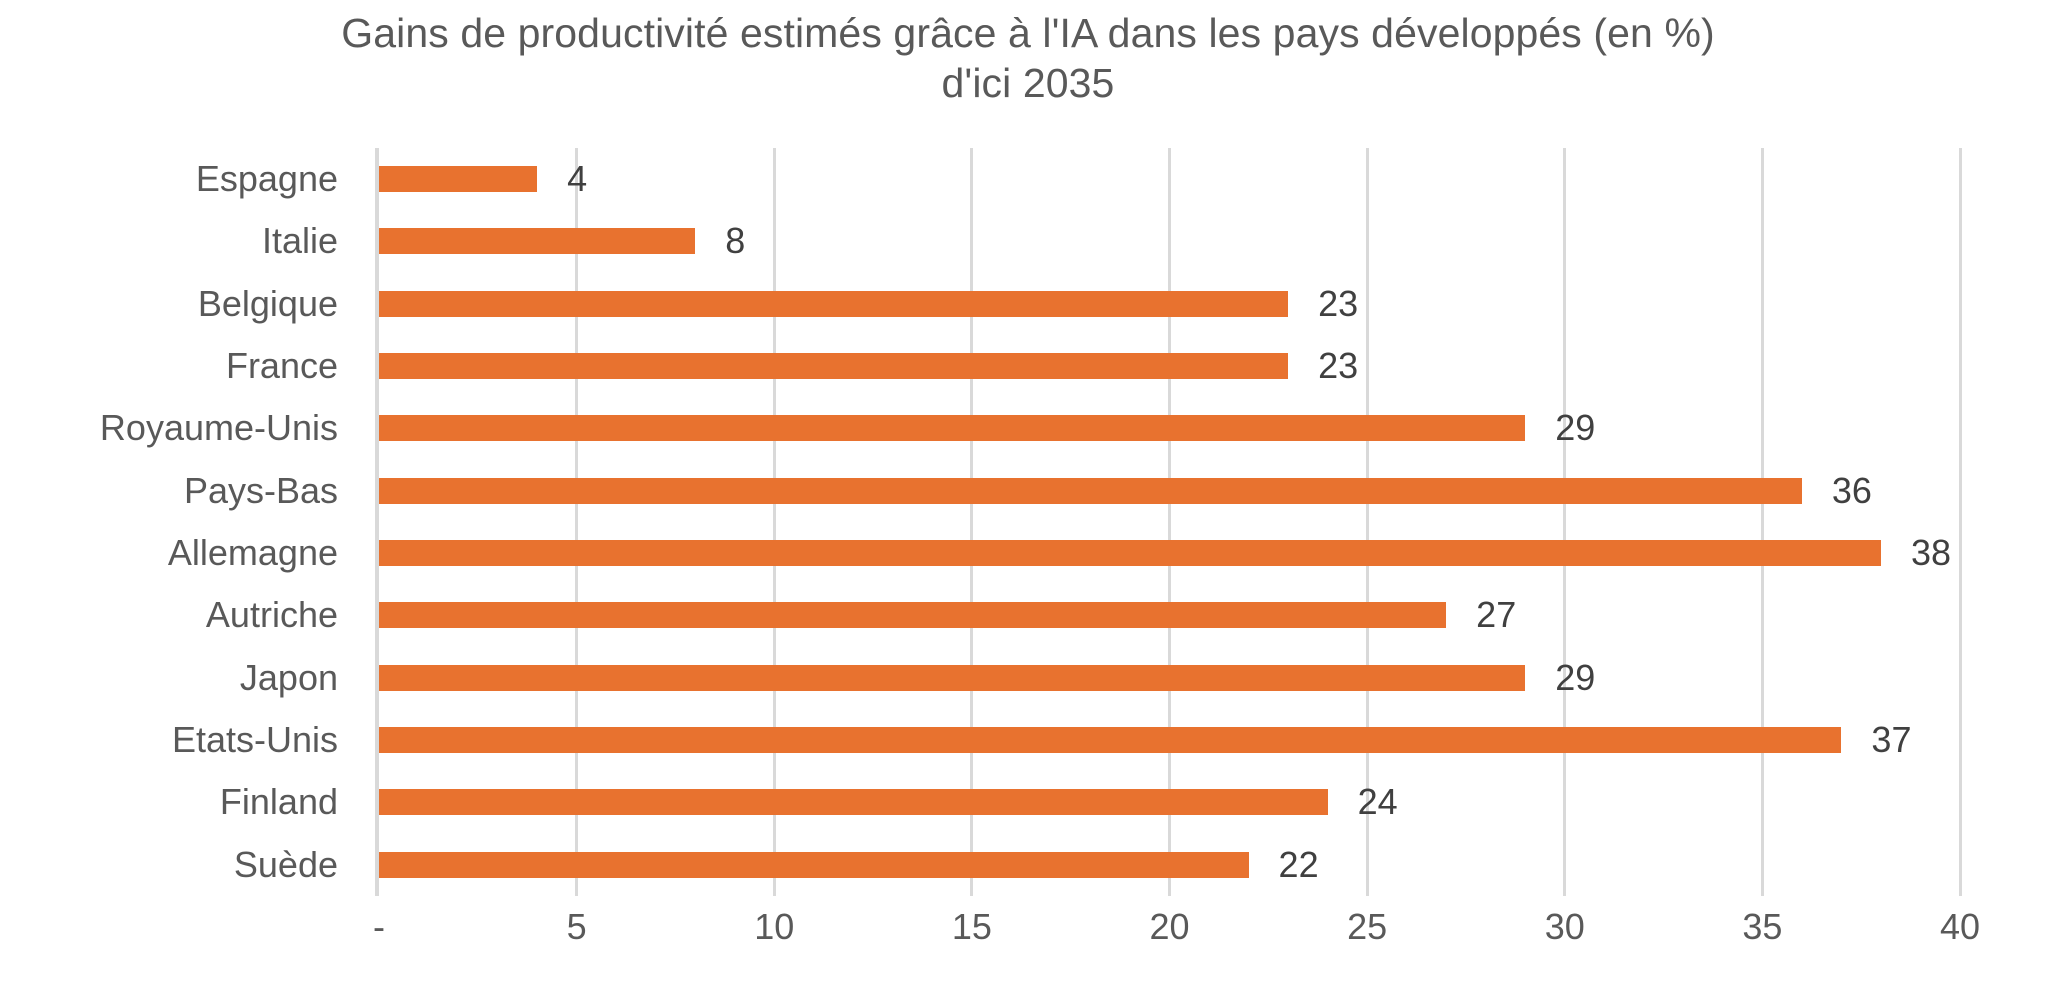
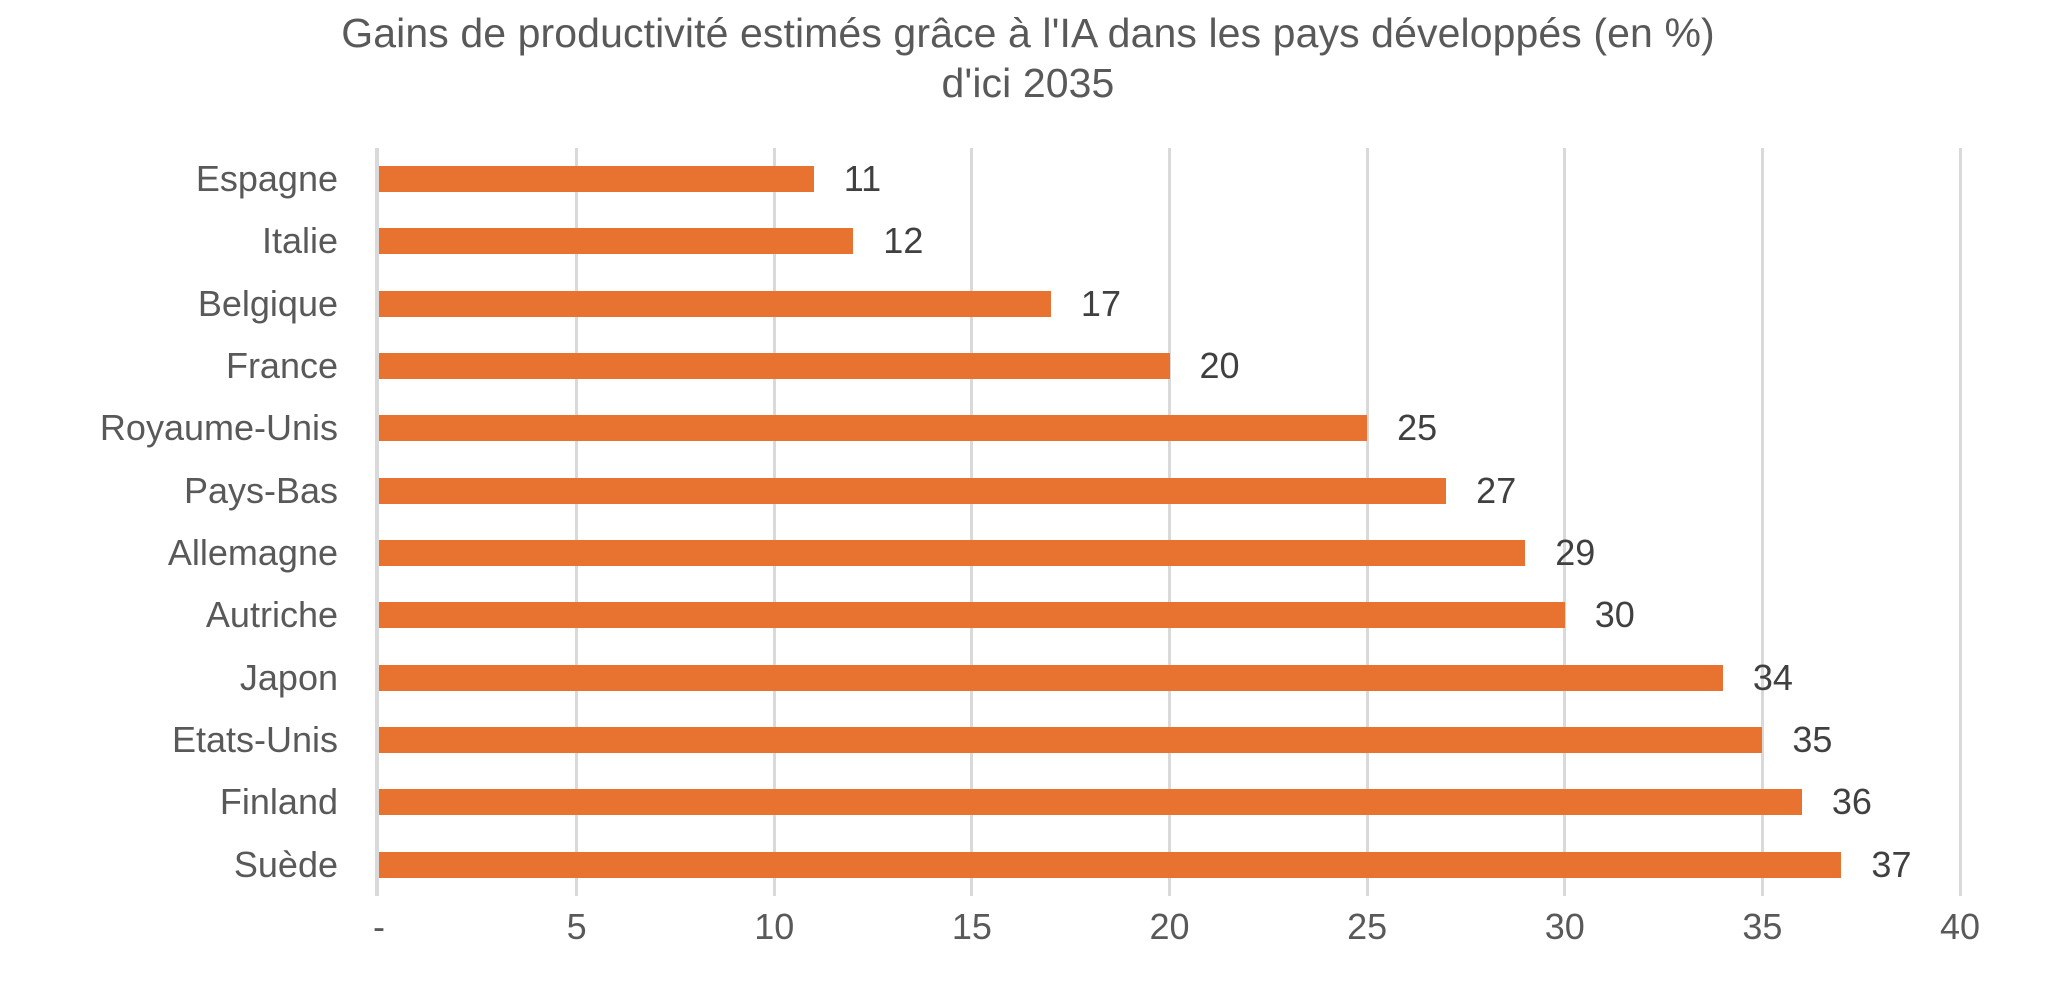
Espagne: 4 -> 11
Italie: 8 -> 12
Belgique: 23 -> 17
France: 23 -> 20
Royaume-Unis: 29 -> 25
Pays-Bas: 36 -> 27
Allemagne: 38 -> 29
Autriche: 27 -> 30
Japon: 29 -> 34
Etats-Unis: 37 -> 35
Finland: 24 -> 36
Suède: 22 -> 37
